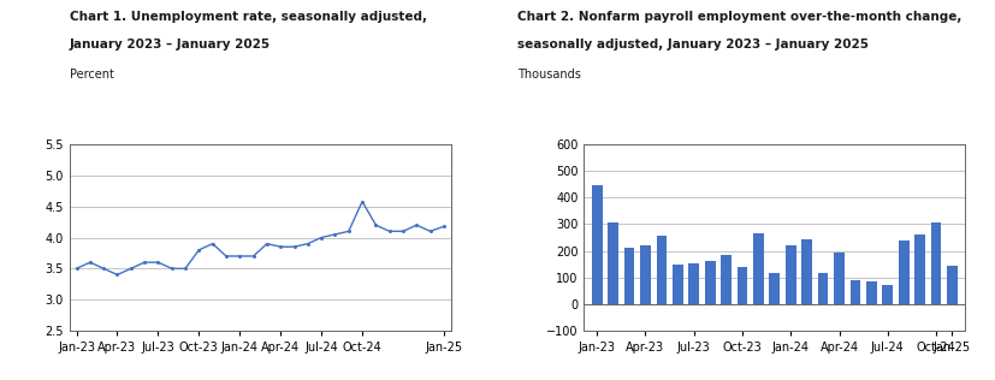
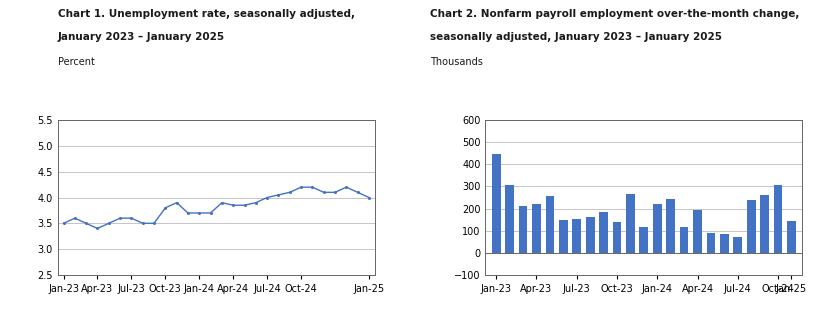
Oct-24: 4.58 -> 4.20
Jan-25: 4.18 -> 4.00
